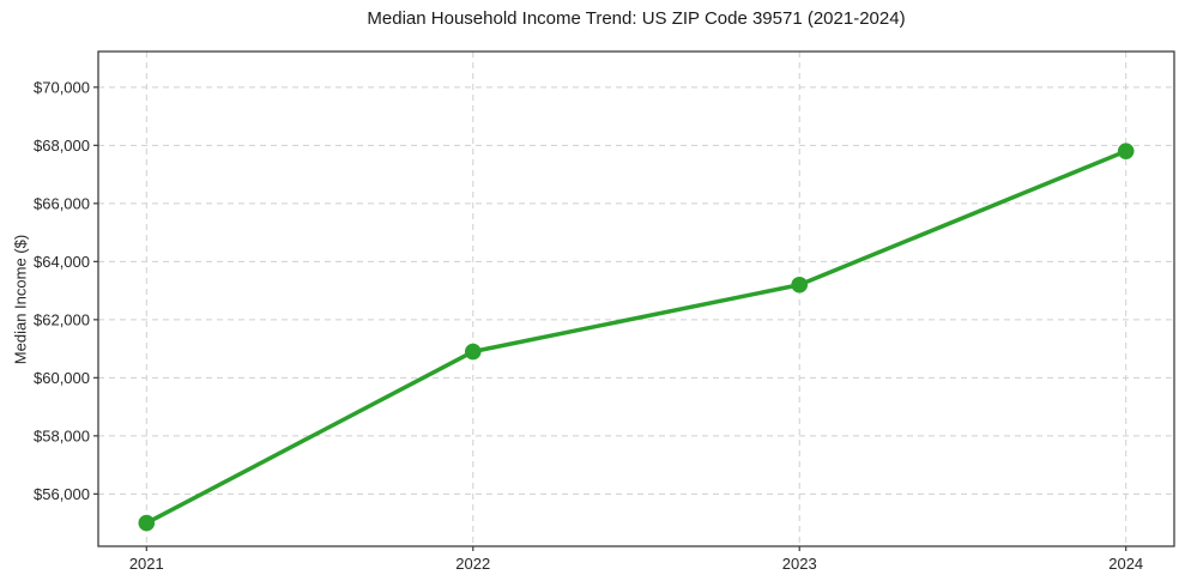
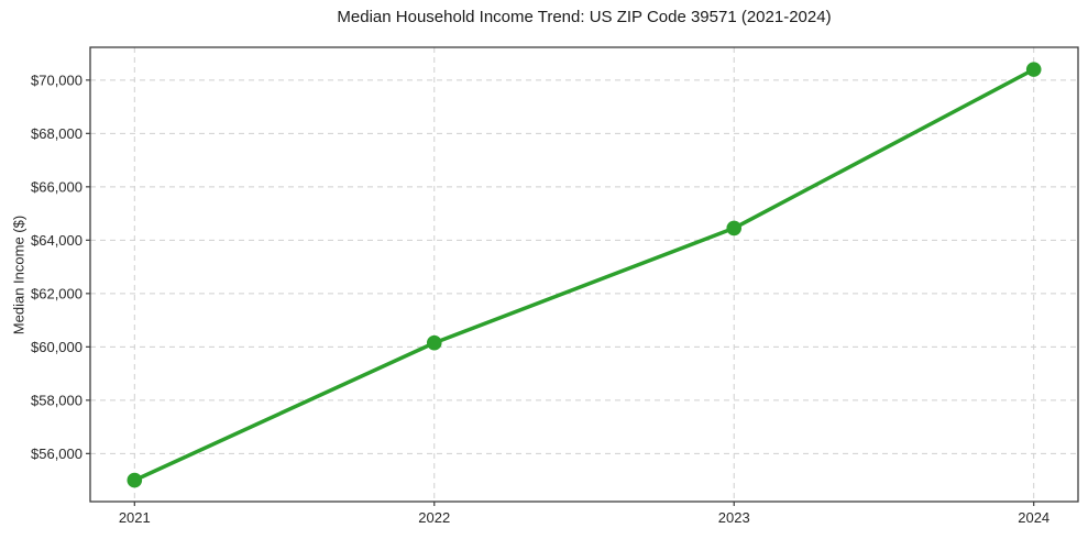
2022: $60900 -> $60200
2023: $63200 -> $64400
2024: $67800 -> $70400
